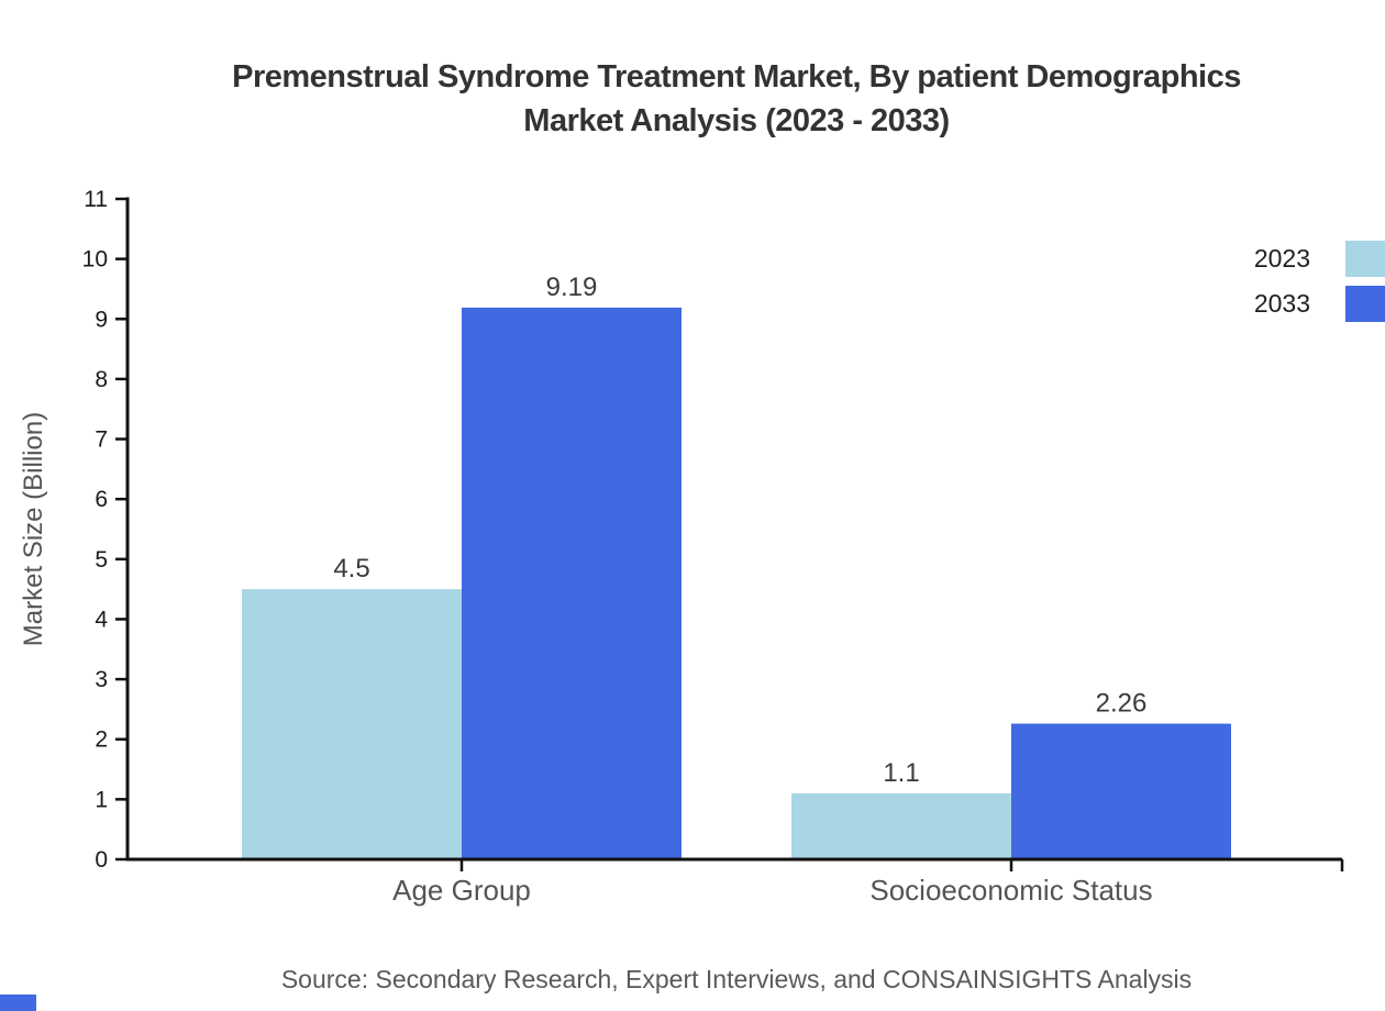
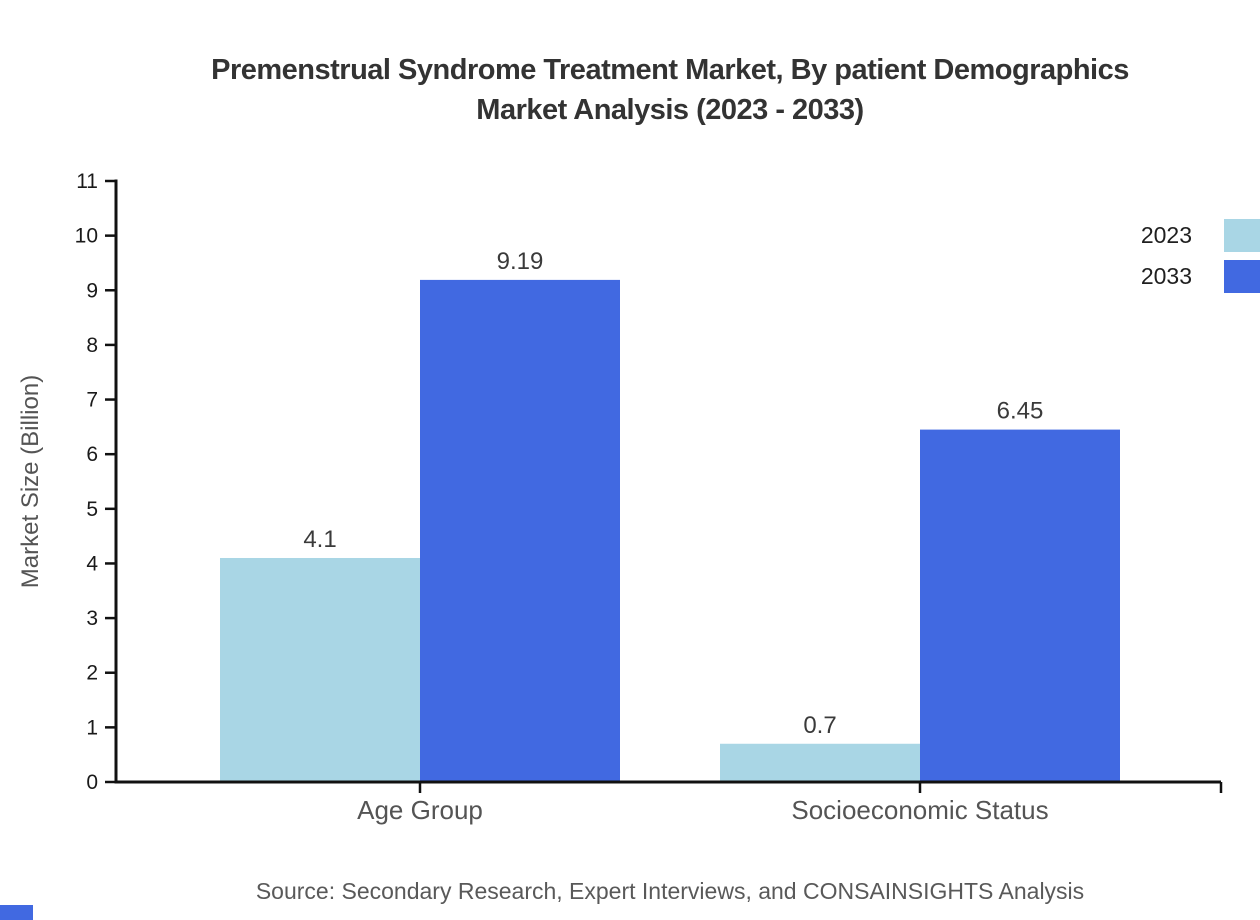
2023/Age Group: 4.5 -> 4.1
2023/Socioeconomic Status: 1.1 -> 0.7
2033/Socioeconomic Status: 2.26 -> 6.45
